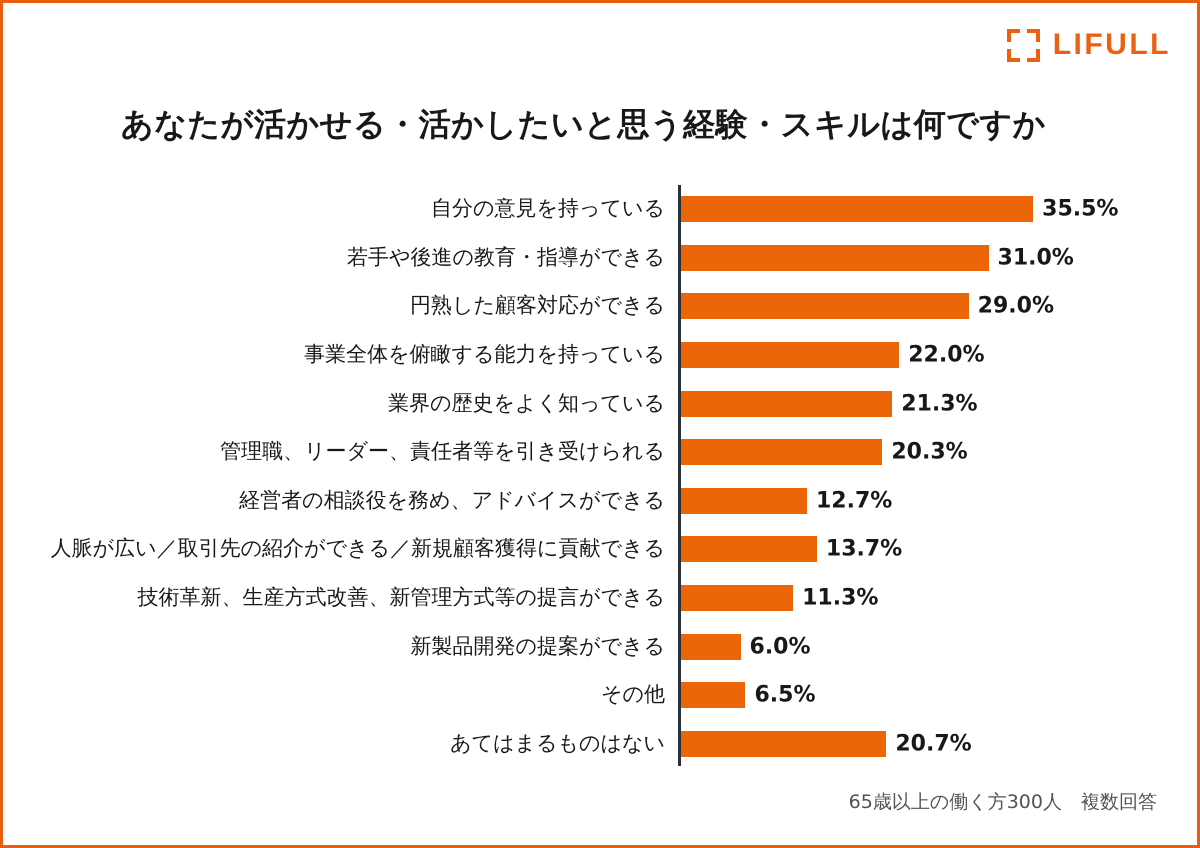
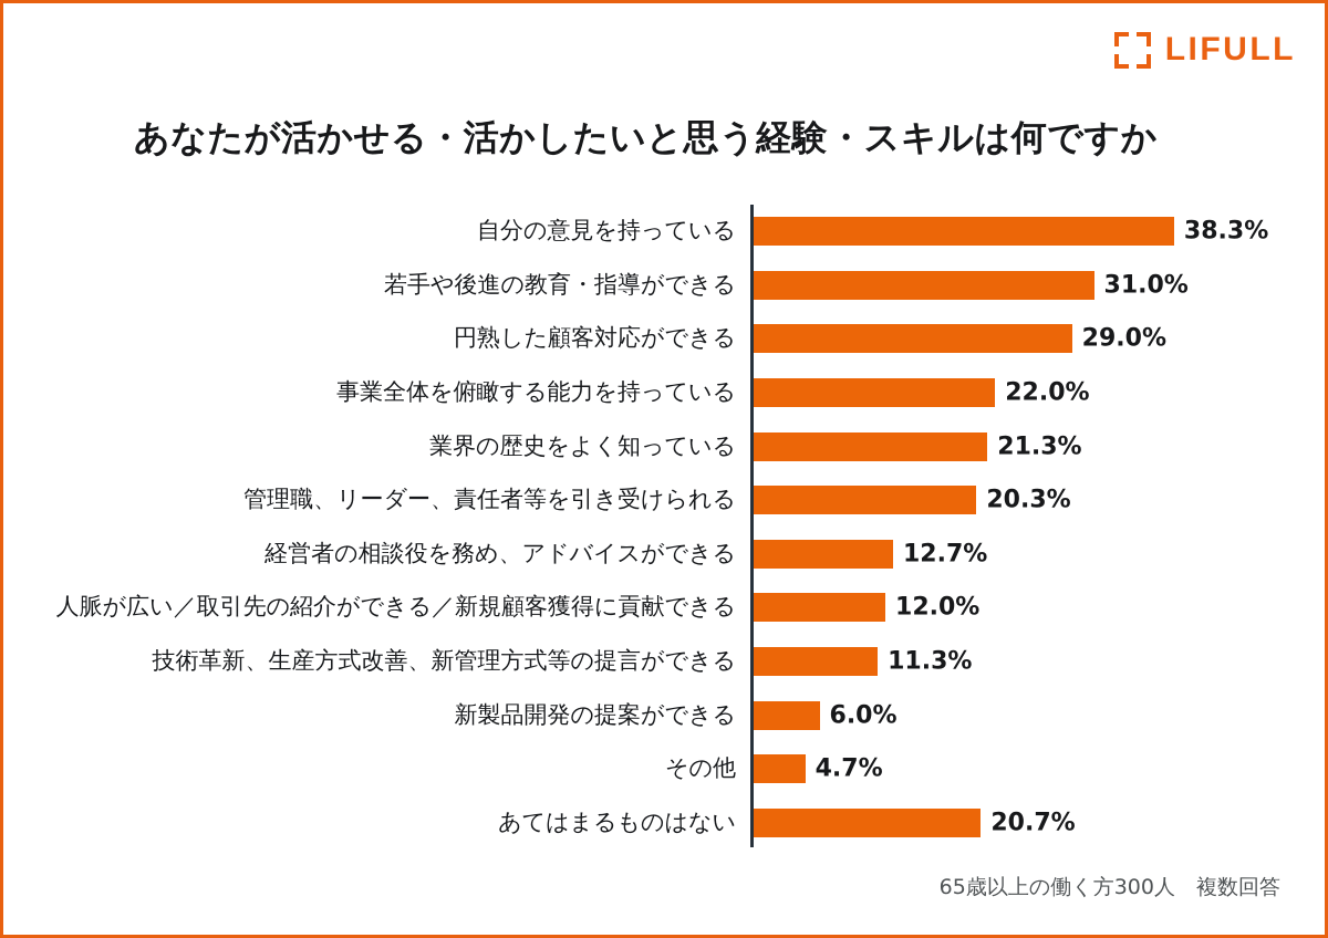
自分の意見を持っている: 35.5% -> 38.3%
人脈が広い／取引先の紹介ができる／新規顧客獲得に貢献できる: 13.7% -> 12.0%
その他: 6.5% -> 4.7%
